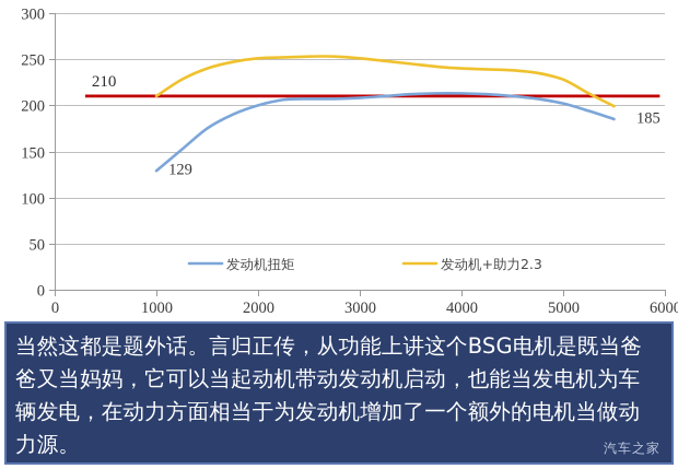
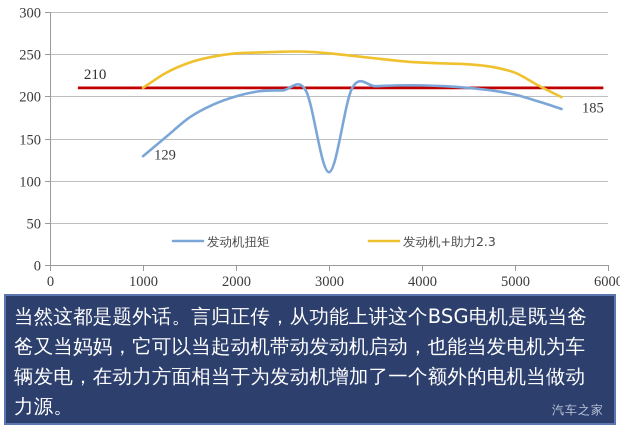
发动机扭矩/3000: 210 -> 110
